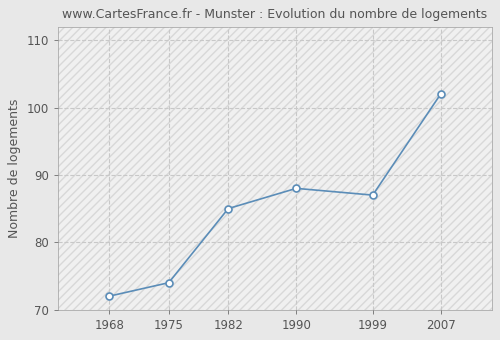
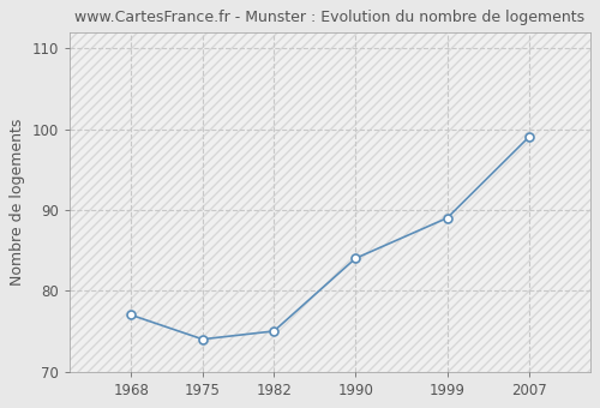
1968: 72 -> 77
1982: 85 -> 75
1990: 88 -> 84
1999: 87 -> 89
2007: 102 -> 99
